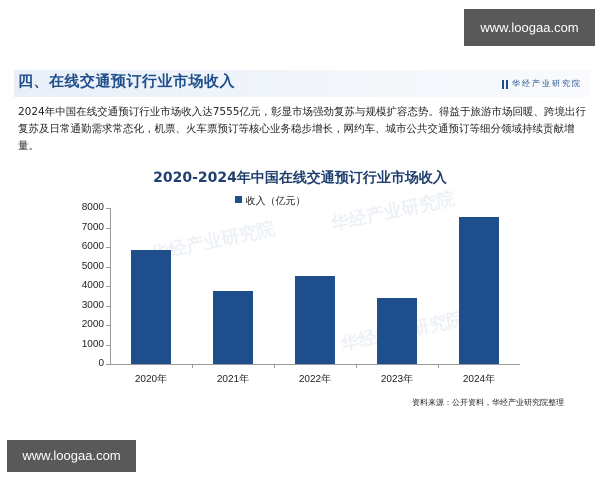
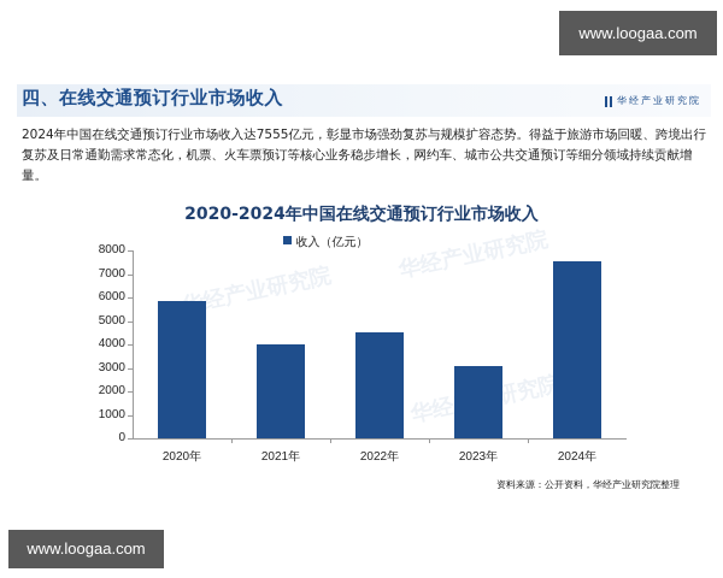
2021年: 3700 -> 4000
2023年: 3400 -> 3100
